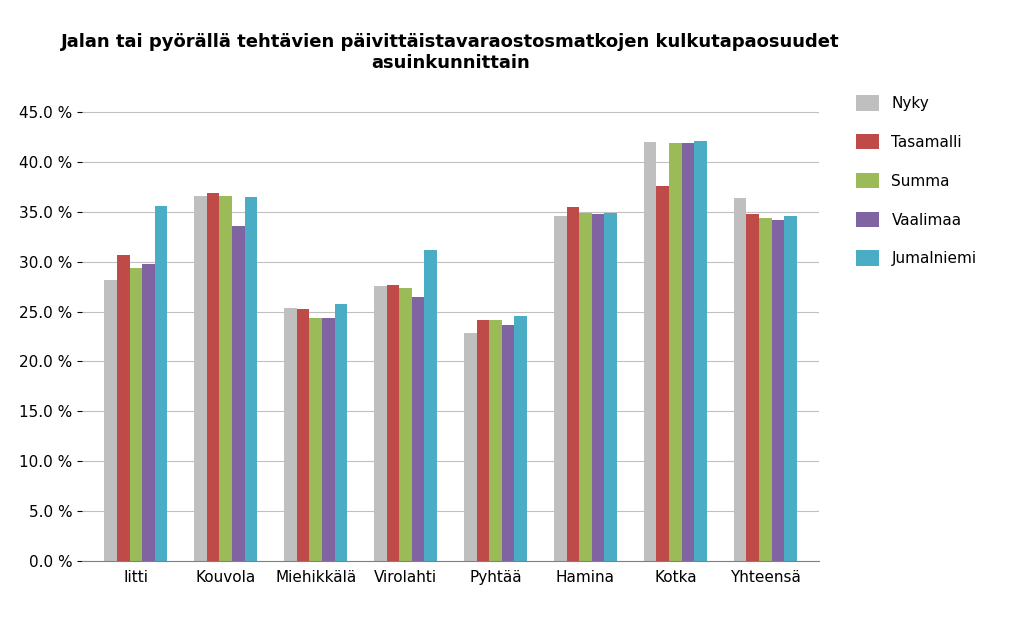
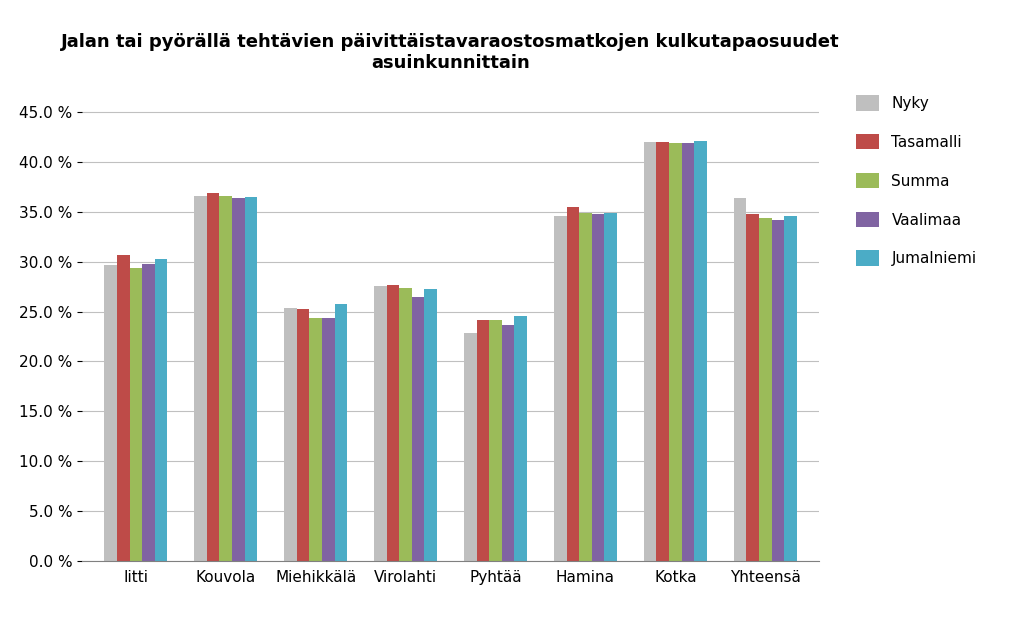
Nyky/Iitti: 28.2 % -> 29.7 %
Jumalniemi/Iitti: 35.6 % -> 30.3 %
Vaalimaa/Kouvola: 33.6 % -> 36.4 %
Jumalniemi/Virolahti: 31.2 % -> 27.3 %
Tasamalli/Kotka: 37.6 % -> 42.0 %
